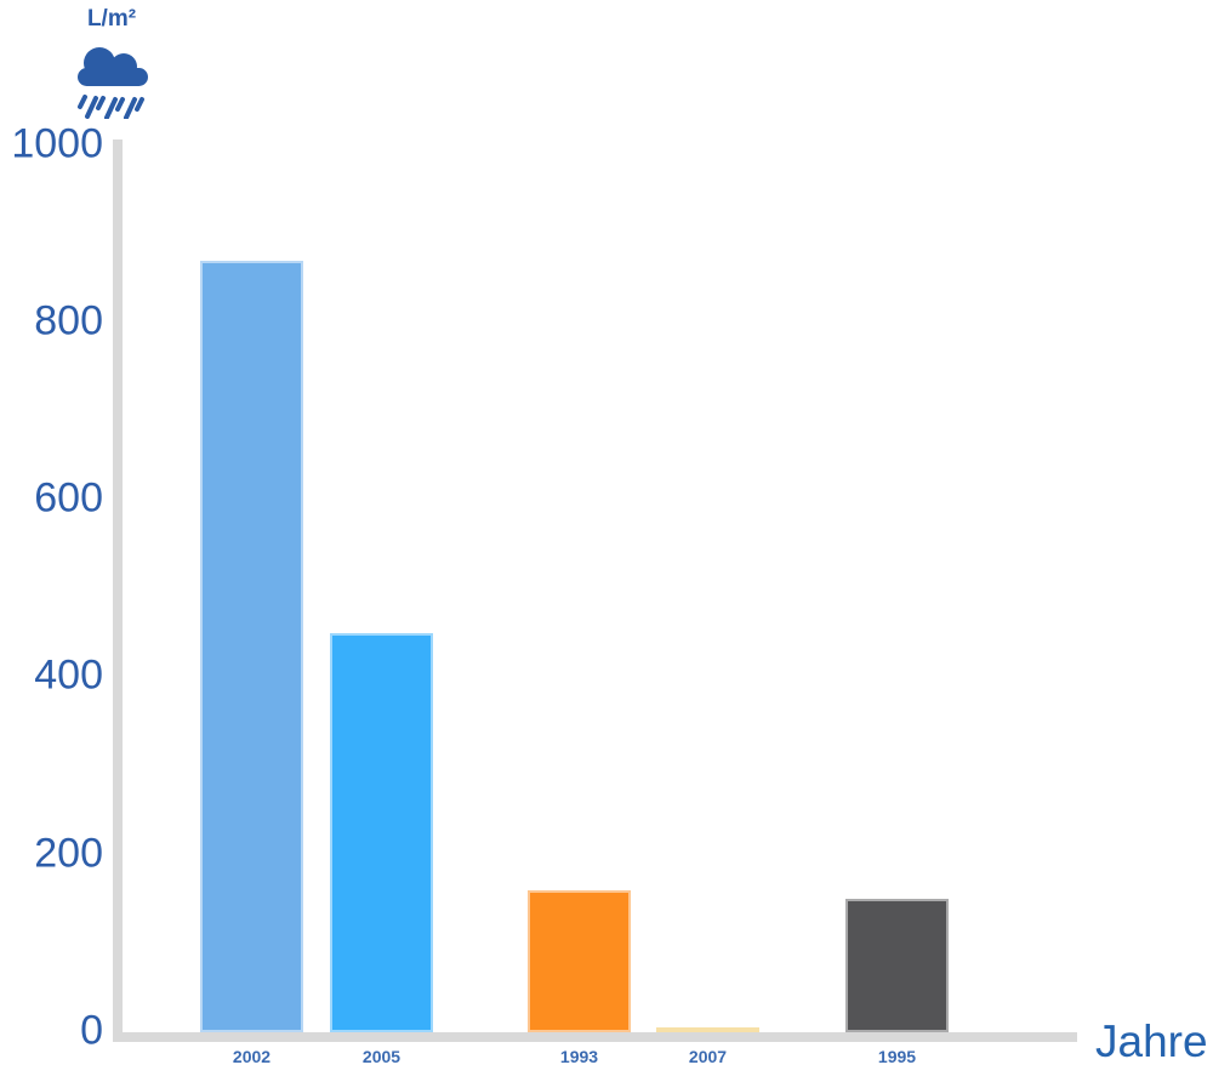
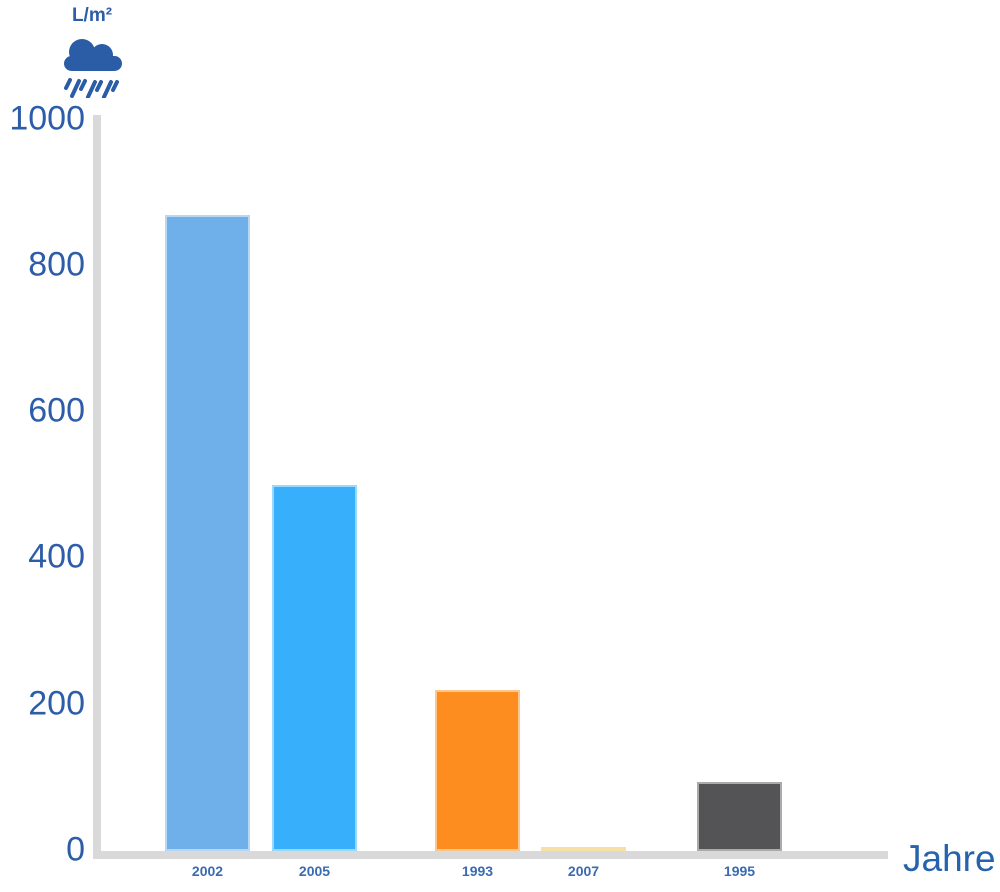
2005: 450 -> 500
1993: 160 -> 220
1995: 150 -> 100
